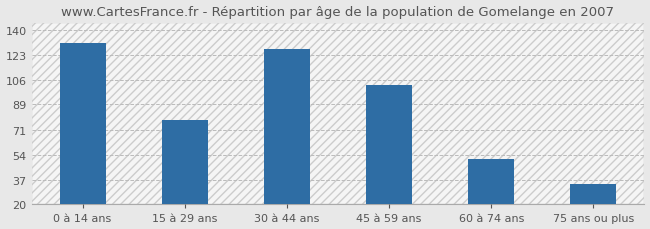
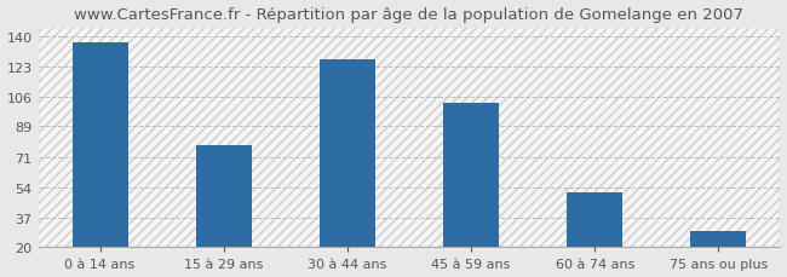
0 à 14 ans: 131 -> 137
75 ans ou plus: 34 -> 29
